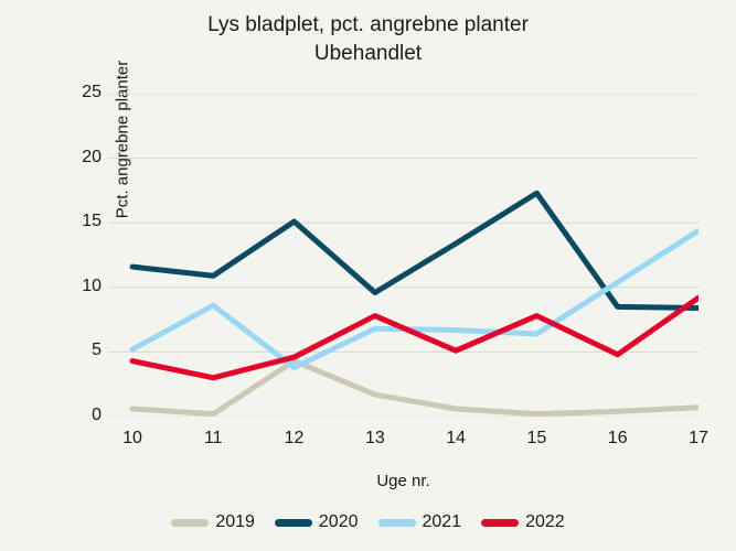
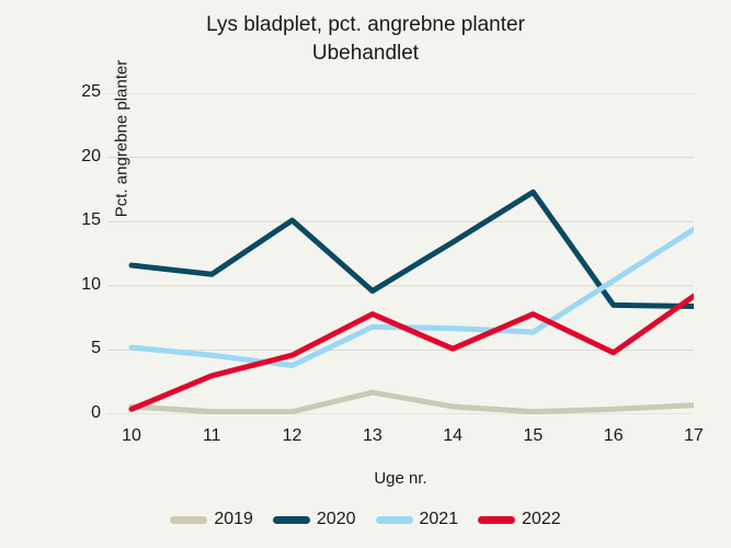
2022/10: 4.3 -> 0.4
2021/11: 8.6 -> 4.6
2019/12: 4.3 -> 0.2
